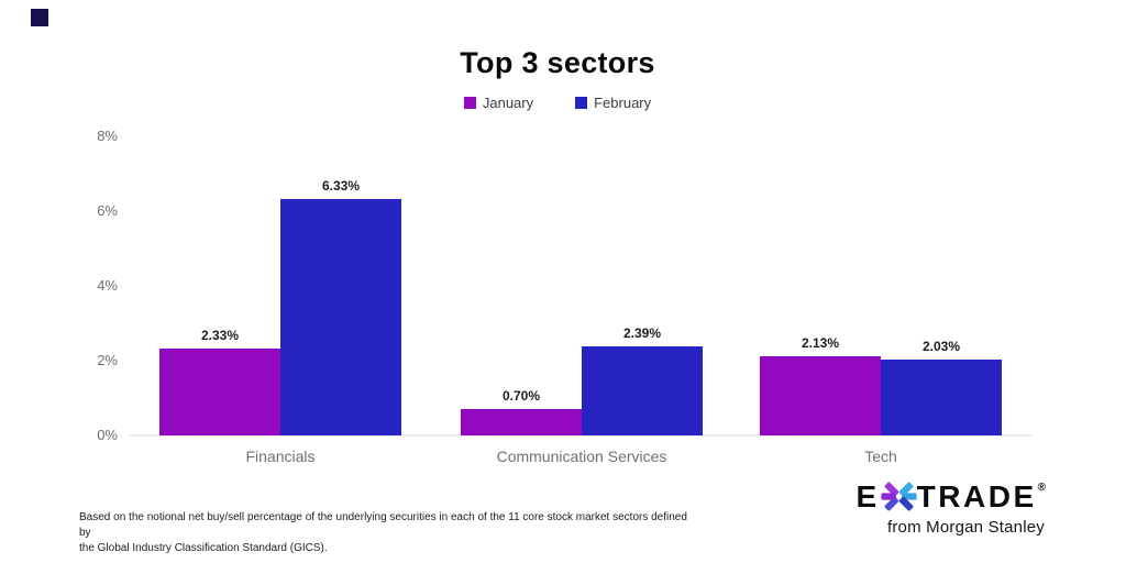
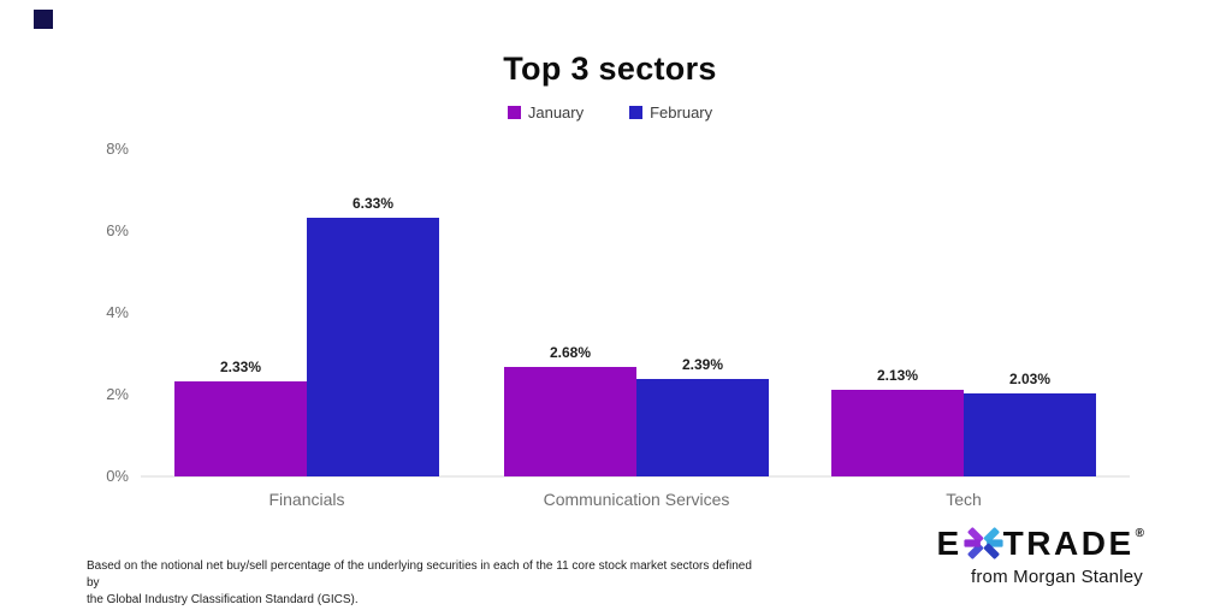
January/Communication Services: 0.70% -> 2.68%
